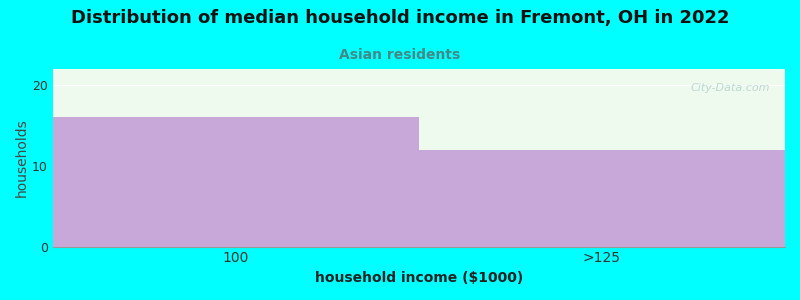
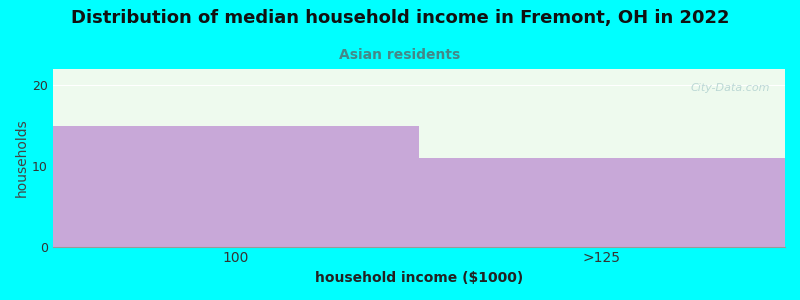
100: 16 -> 15
>125: 12 -> 11
